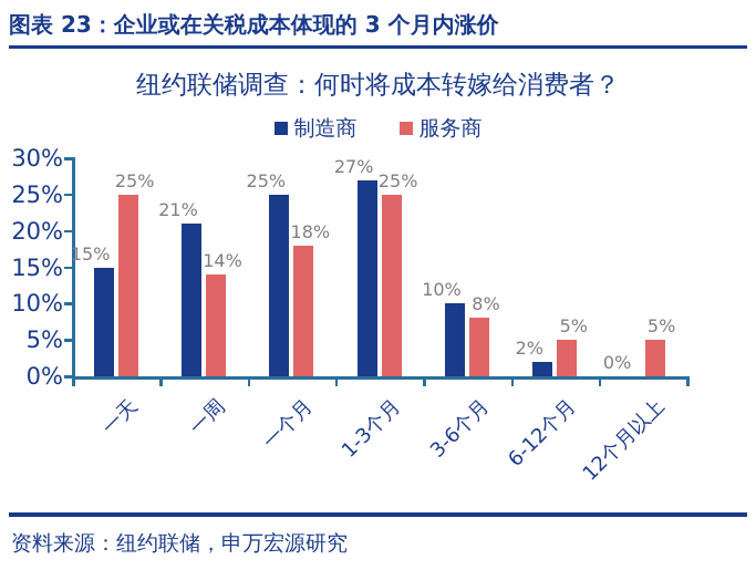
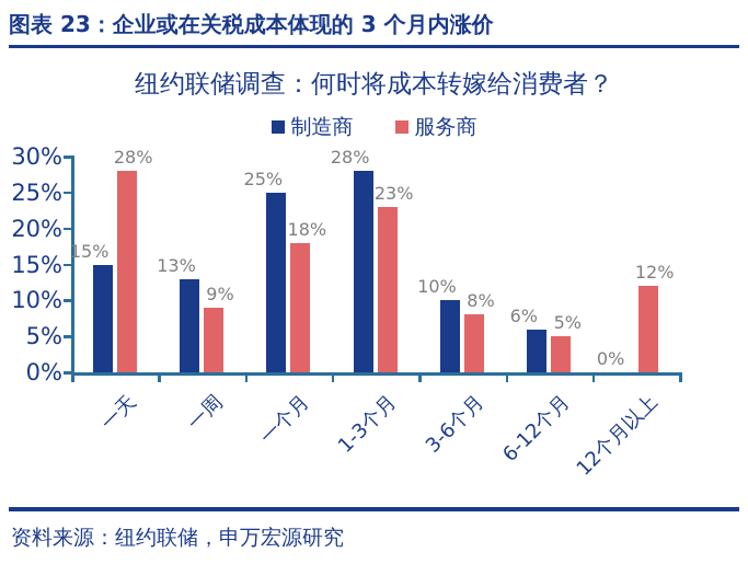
服务商/一天: 25% -> 28%
制造商/一周: 21% -> 13%
服务商/一周: 14% -> 9%
制造商/1-3个月: 27% -> 28%
服务商/1-3个月: 25% -> 23%
制造商/6-12个月: 2% -> 6%
服务商/12个月以上: 5% -> 12%
